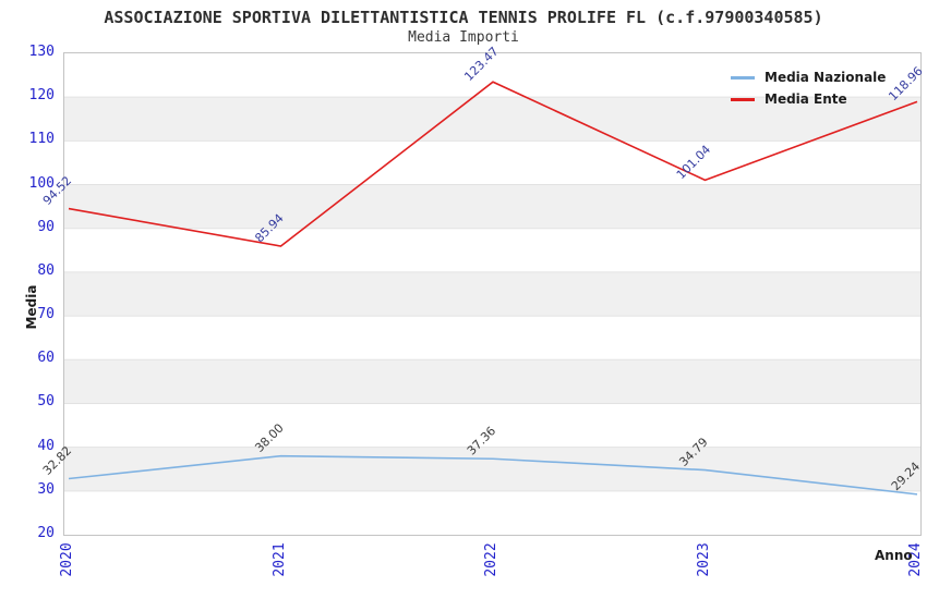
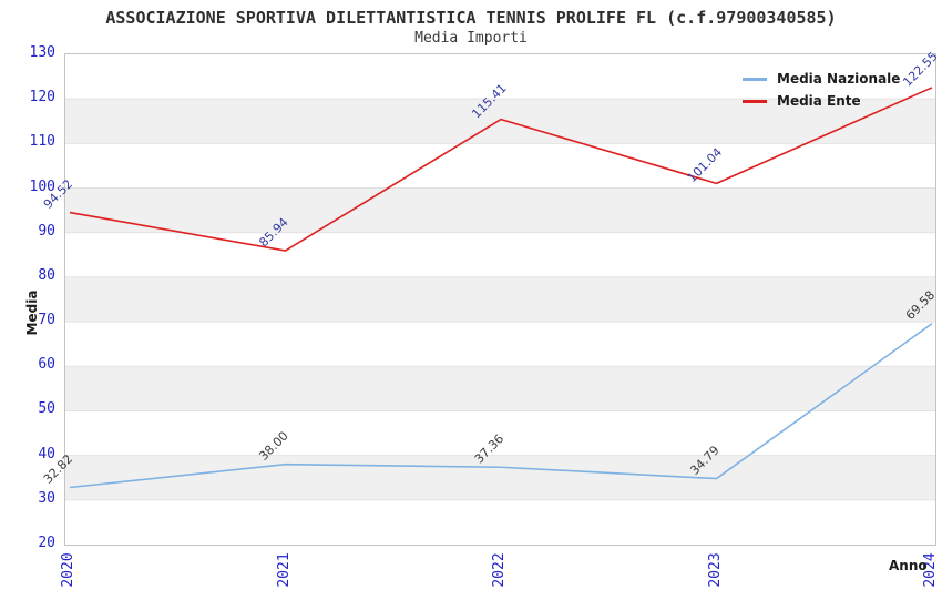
Media Ente/2022: 123.47 -> 115.41
Media Nazionale/2024: 29.24 -> 69.58
Media Ente/2024: 118.96 -> 122.55
